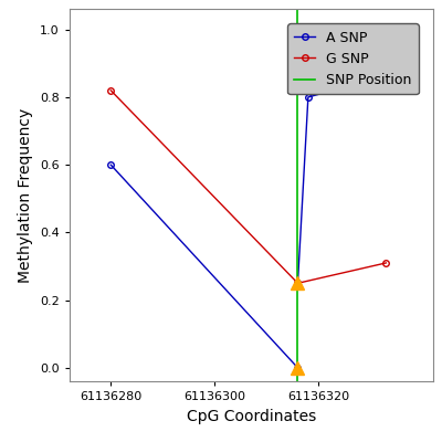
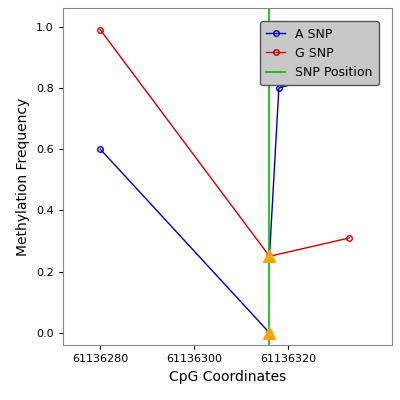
G SNP/61136280: 0.82 -> 0.99
